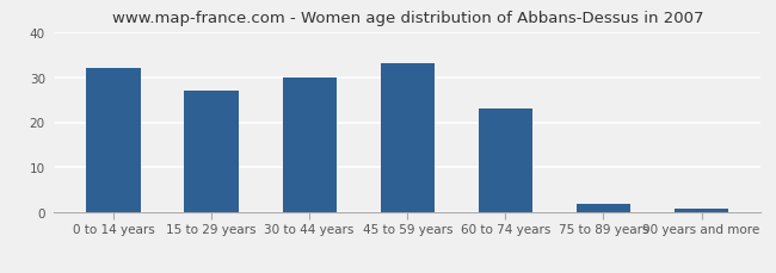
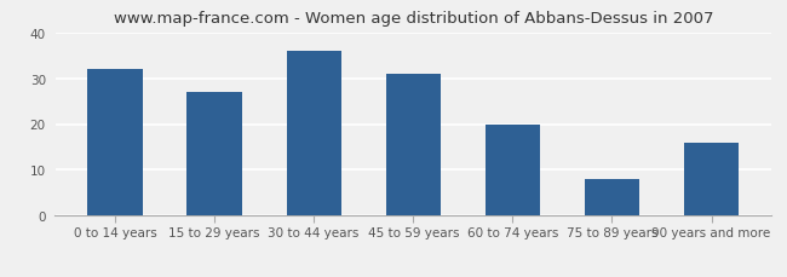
30 to 44 years: 30 -> 36
45 to 59 years: 33 -> 31
60 to 74 years: 23 -> 20
75 to 89 years: 2 -> 8
90 years and more: 1 -> 16
